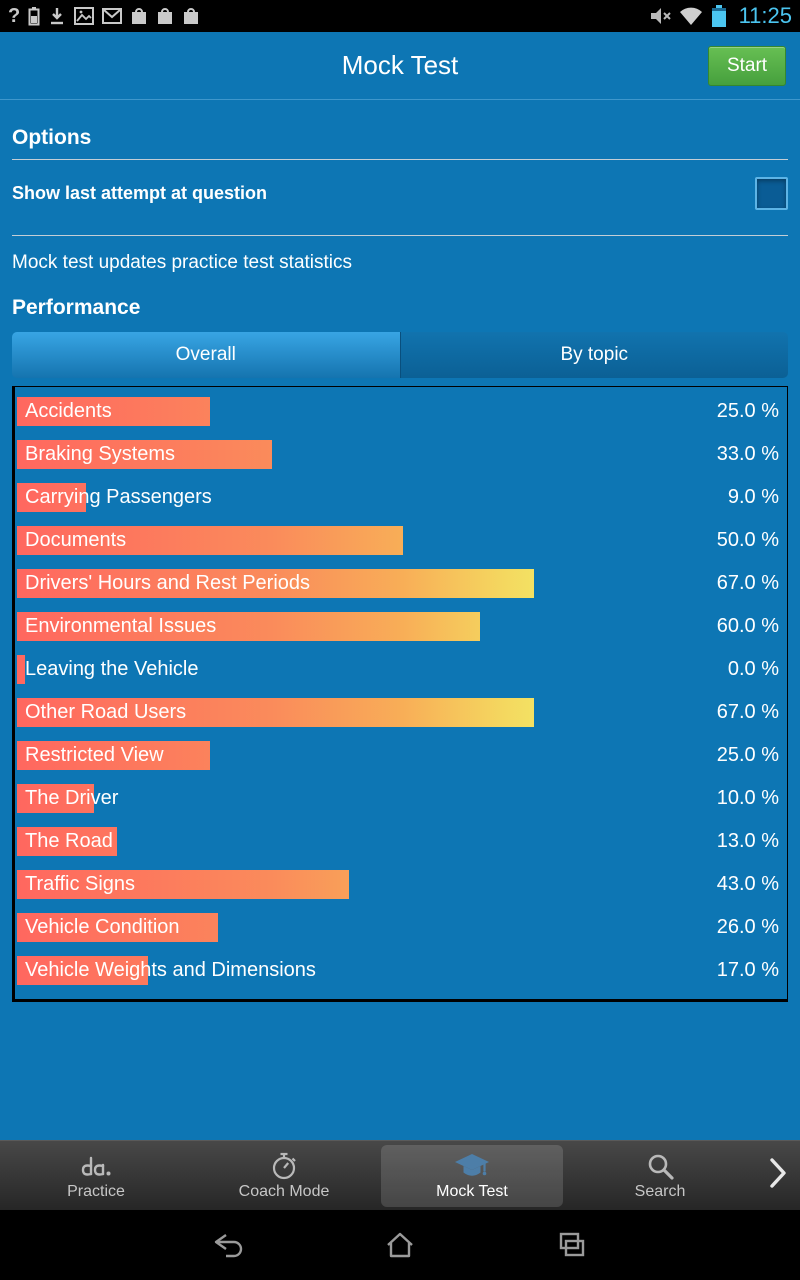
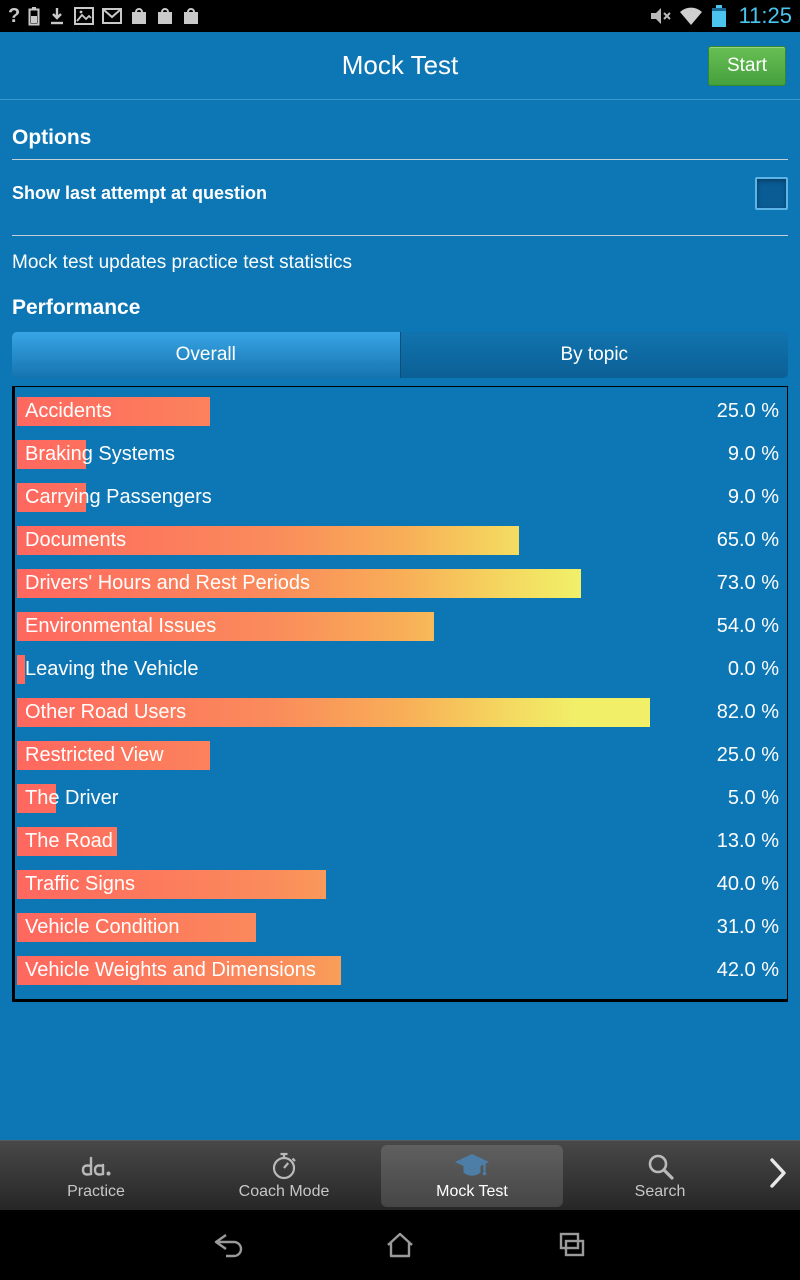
Braking Systems: 33.0 -> 9.0
Documents: 50.0 -> 65.0
Drivers' Hours and Rest Periods: 67.0 -> 73.0
Environmental Issues: 60.0 -> 54.0
Other Road Users: 67.0 -> 82.0
The Driver: 10.0 -> 5.0
Traffic Signs: 43.0 -> 40.0
Vehicle Condition: 26.0 -> 31.0
Vehicle Weights and Dimensions: 17.0 -> 42.0
